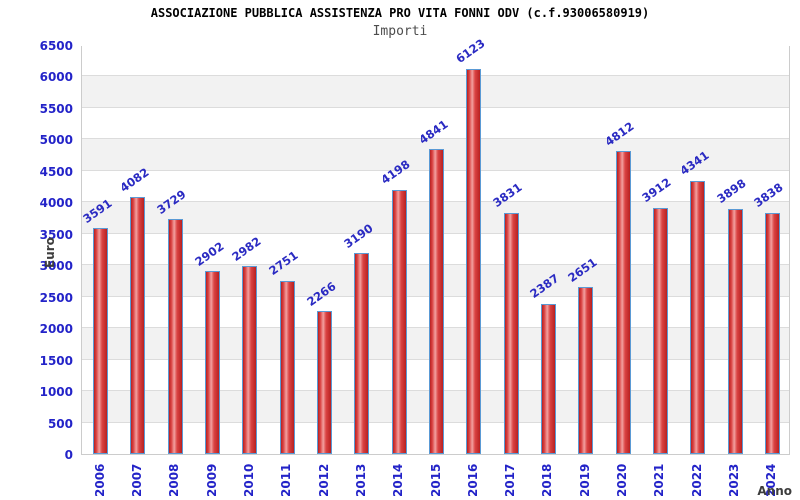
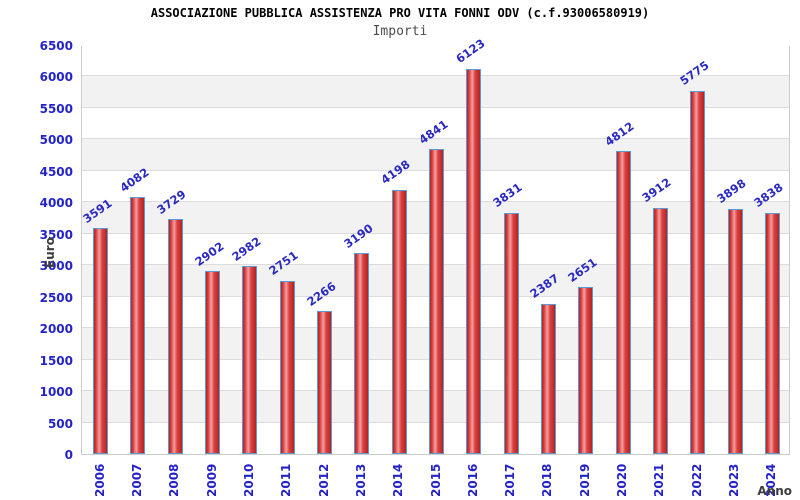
2022: 4341 -> 5775
